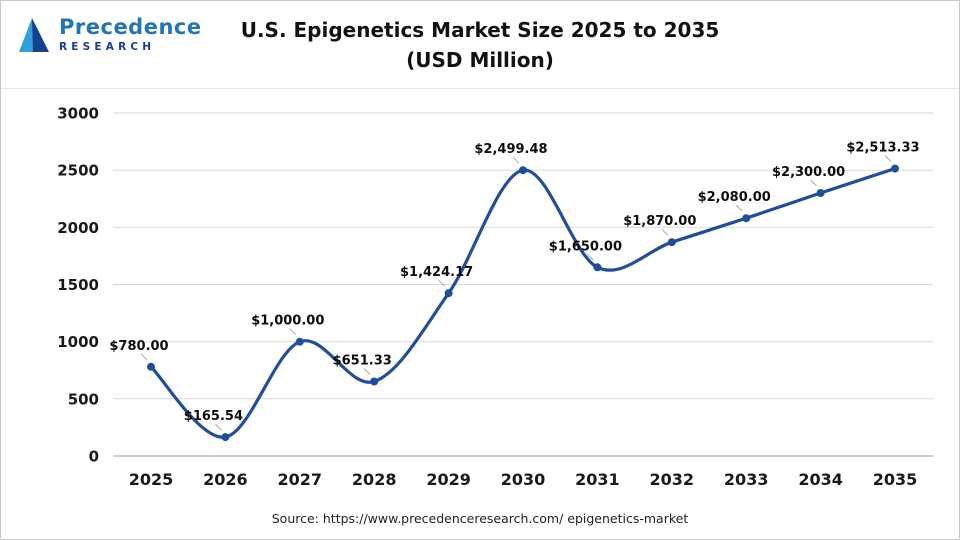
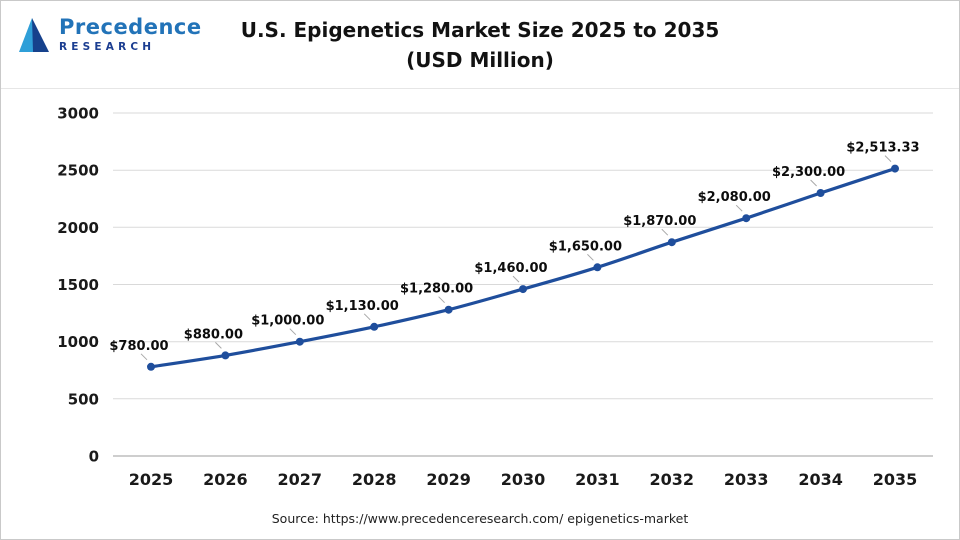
2026: $165.54 -> $880.00
2028: $651.33 -> $1,130.00
2029: $1,424.17 -> $1,280.00
2030: $2,499.48 -> $1,460.00
